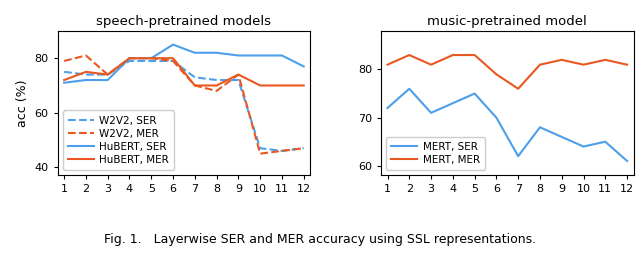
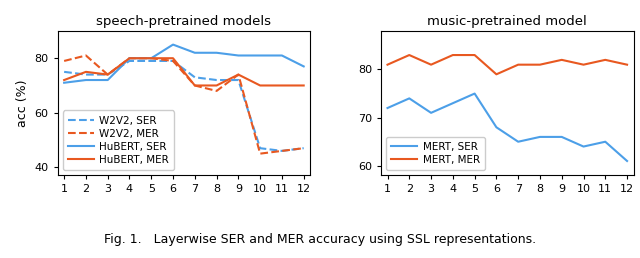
music-pretrained model/MERT, SER/2: 76 -> 74
music-pretrained model/MERT, SER/6: 70 -> 68
music-pretrained model/MERT, SER/7: 62 -> 65
music-pretrained model/MERT, MER/7: 76 -> 81
music-pretrained model/MERT, SER/8: 68 -> 66
